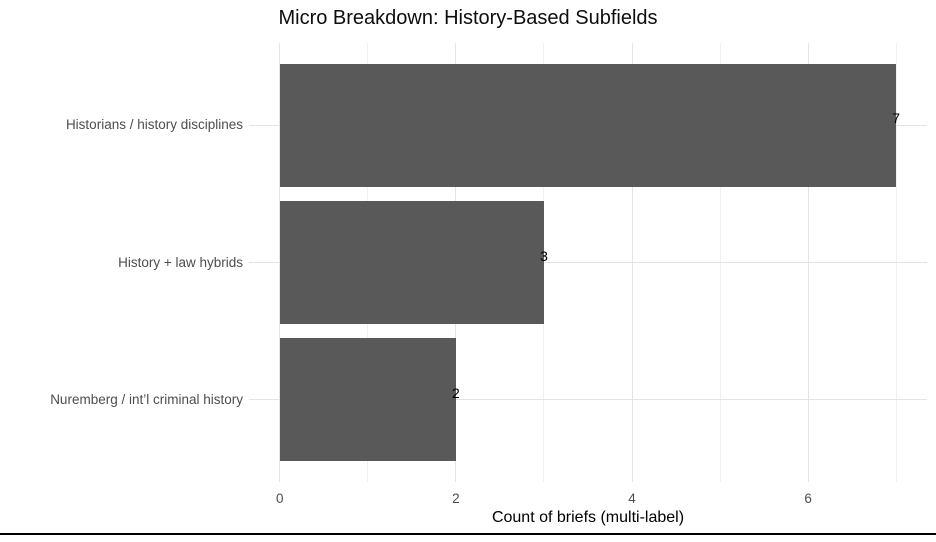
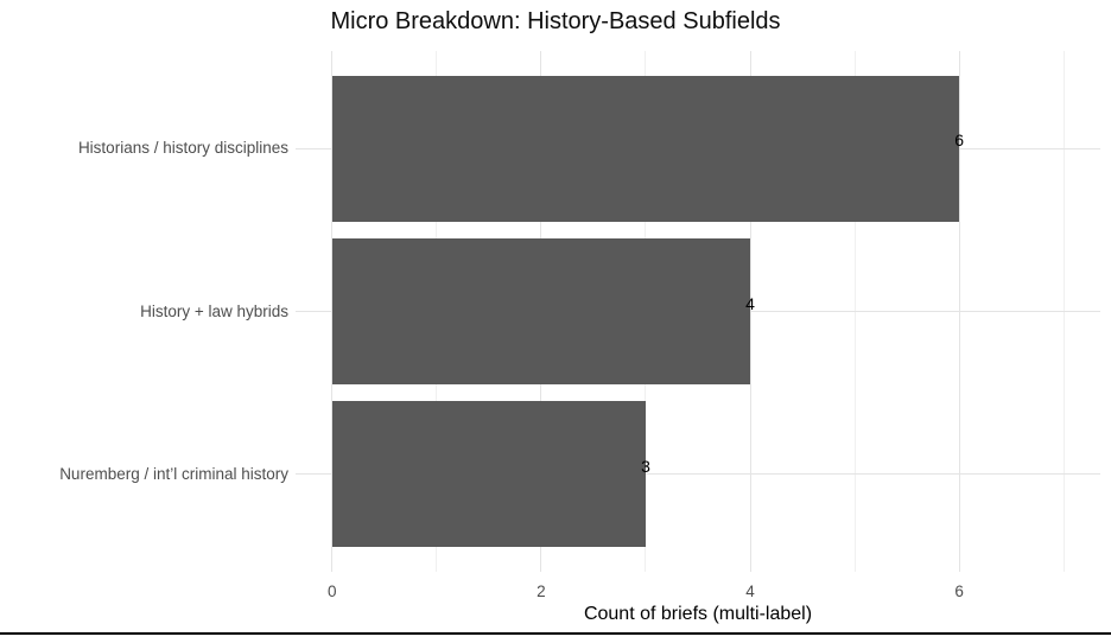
Historians / history disciplines: 7 -> 6
History + law hybrids: 3 -> 4
Nuremberg / int’l criminal history: 2 -> 3
